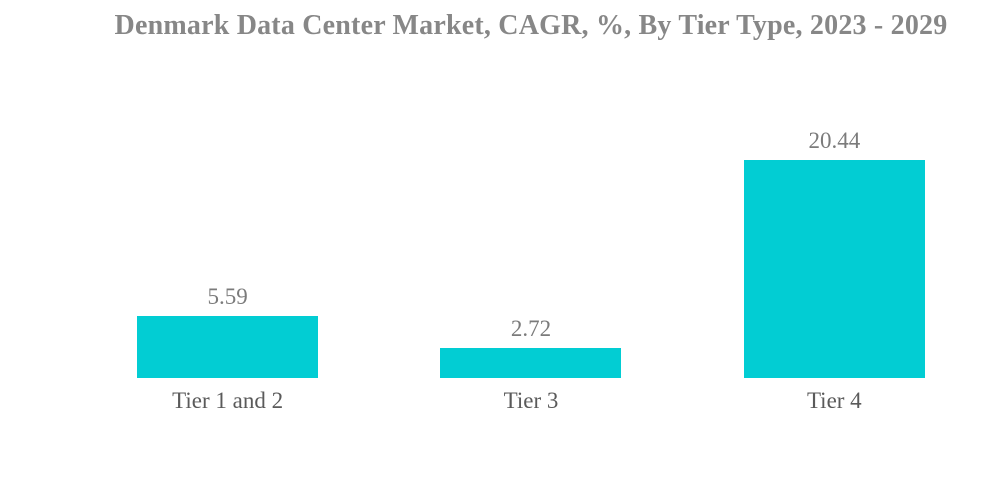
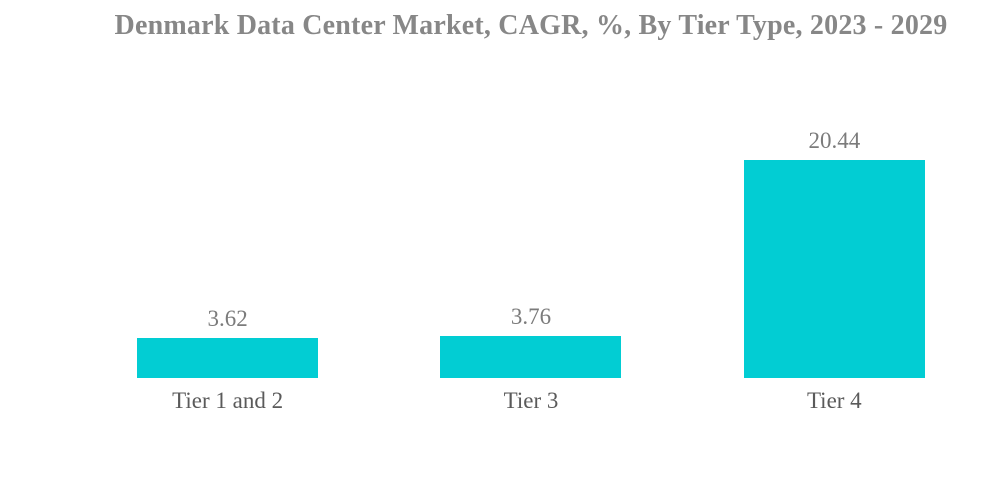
Tier 1 and 2: 5.59 -> 3.62
Tier 3: 2.72 -> 3.76
